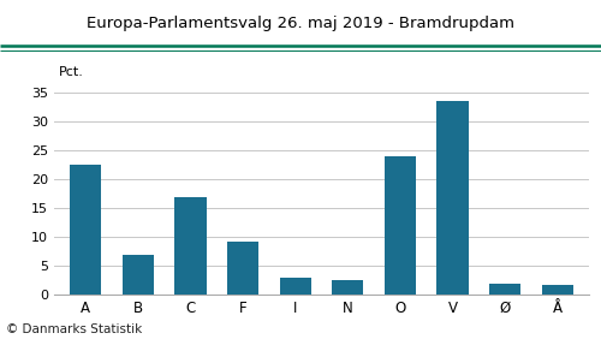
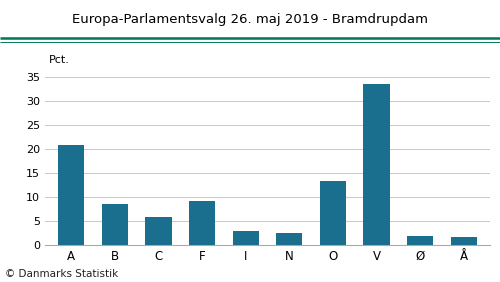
A: 22.5 -> 21.0
B: 7.0 -> 8.7
C: 17.0 -> 5.8
O: 24.0 -> 13.4
